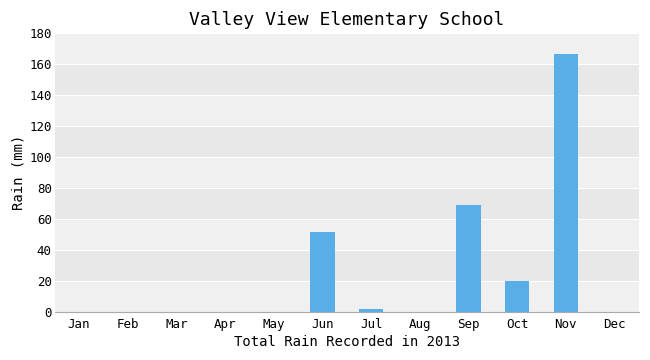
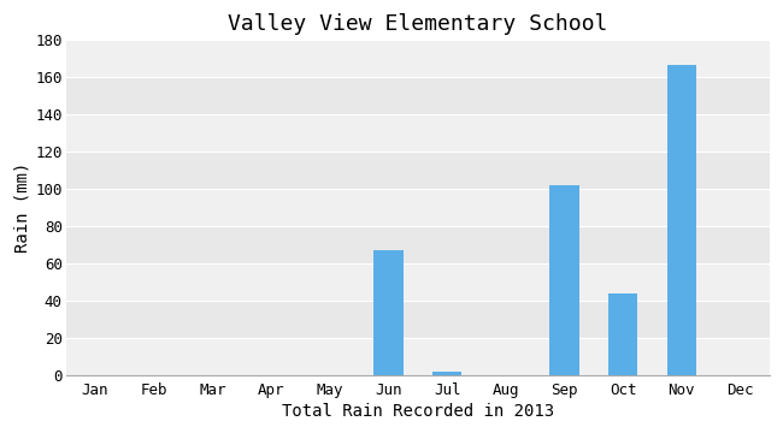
Jun: 52 -> 67
Sep: 69 -> 102
Oct: 20 -> 44
